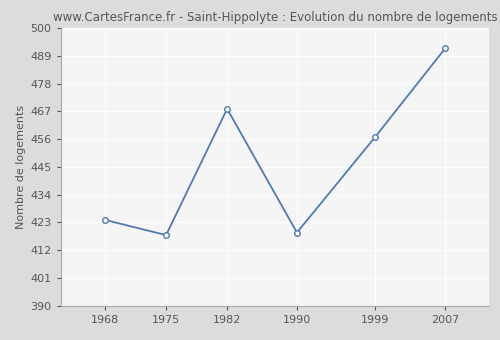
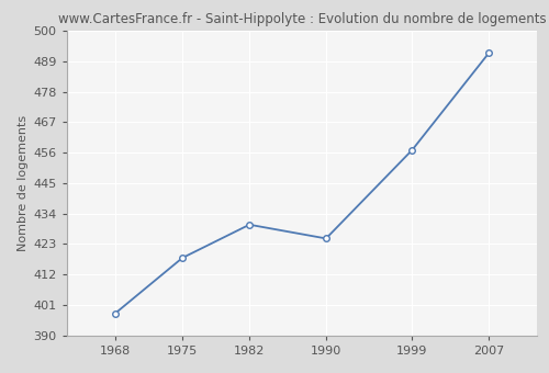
1968: 424 -> 398
1982: 468 -> 430
1990: 419 -> 425
